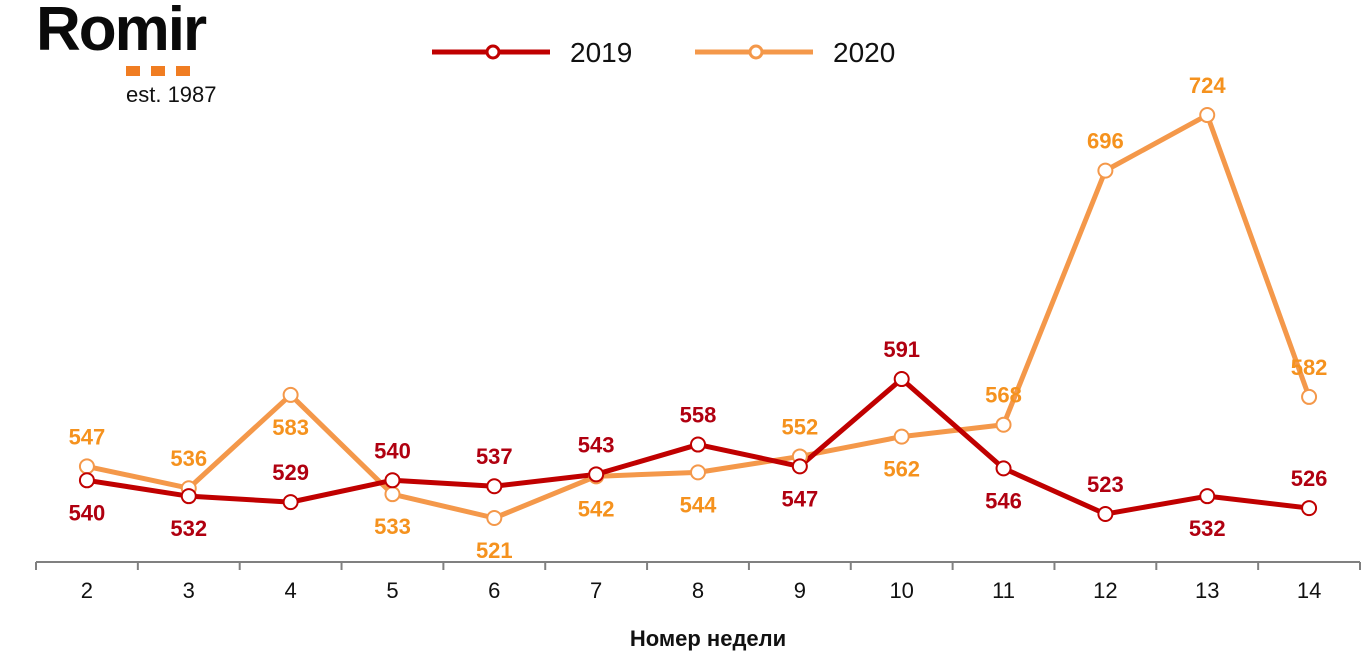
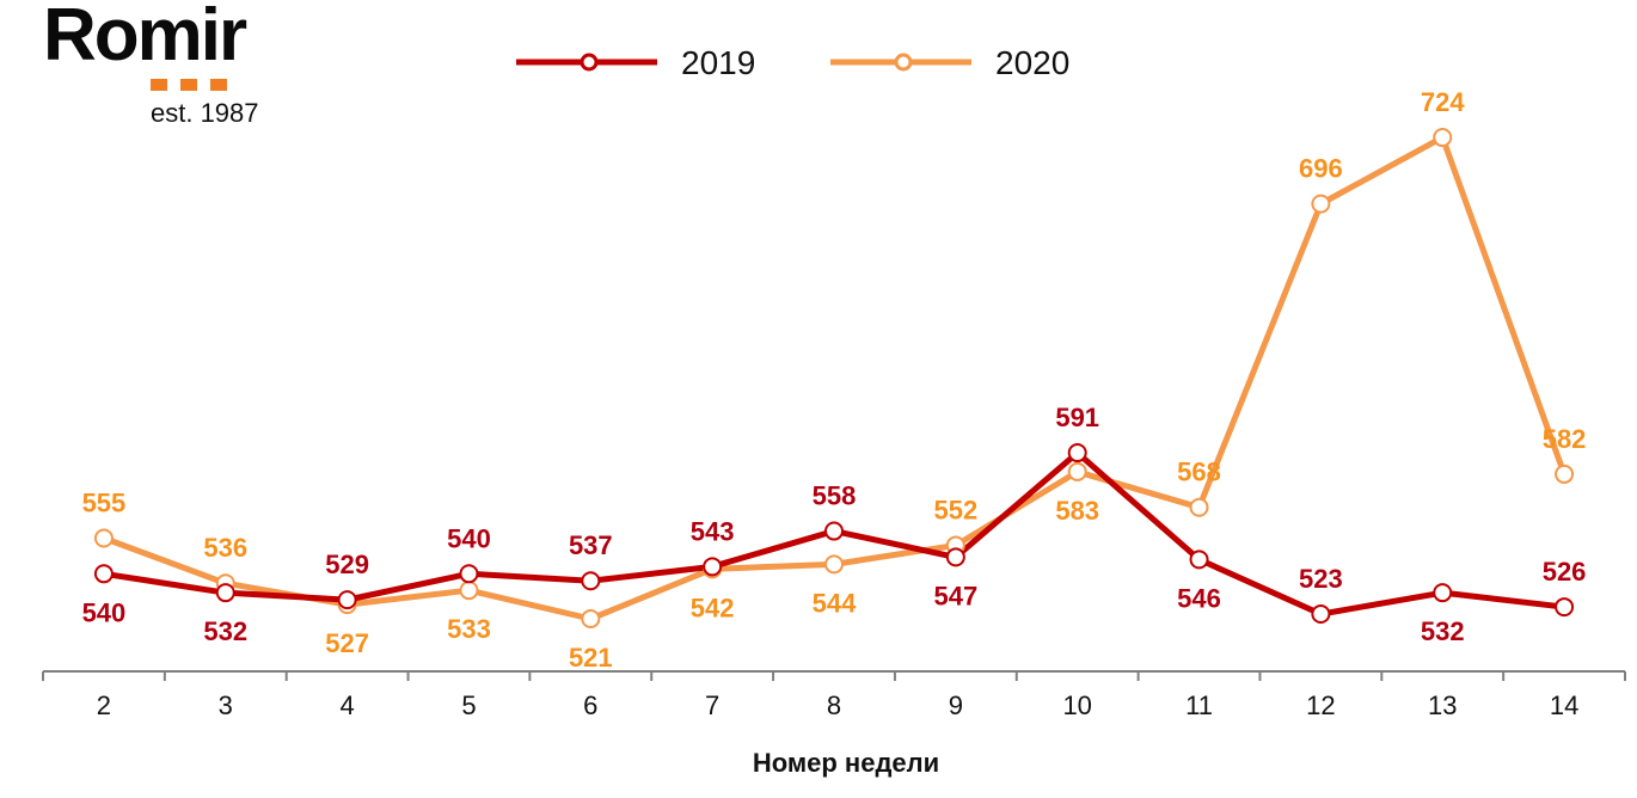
2020/2: 547 -> 555
2020/4: 583 -> 527
2020/10: 562 -> 583
